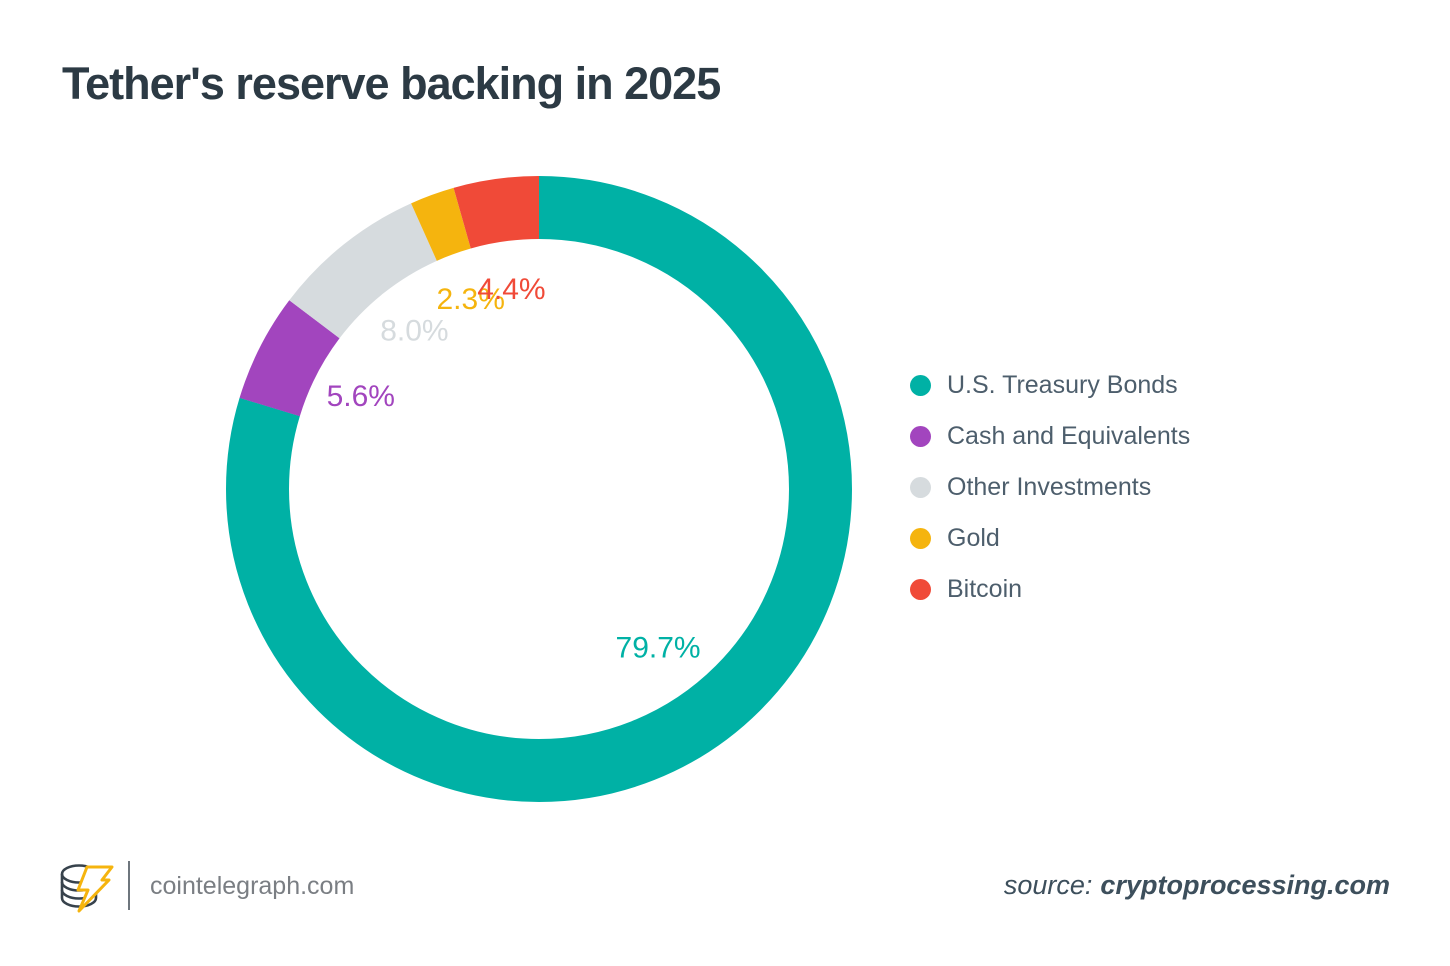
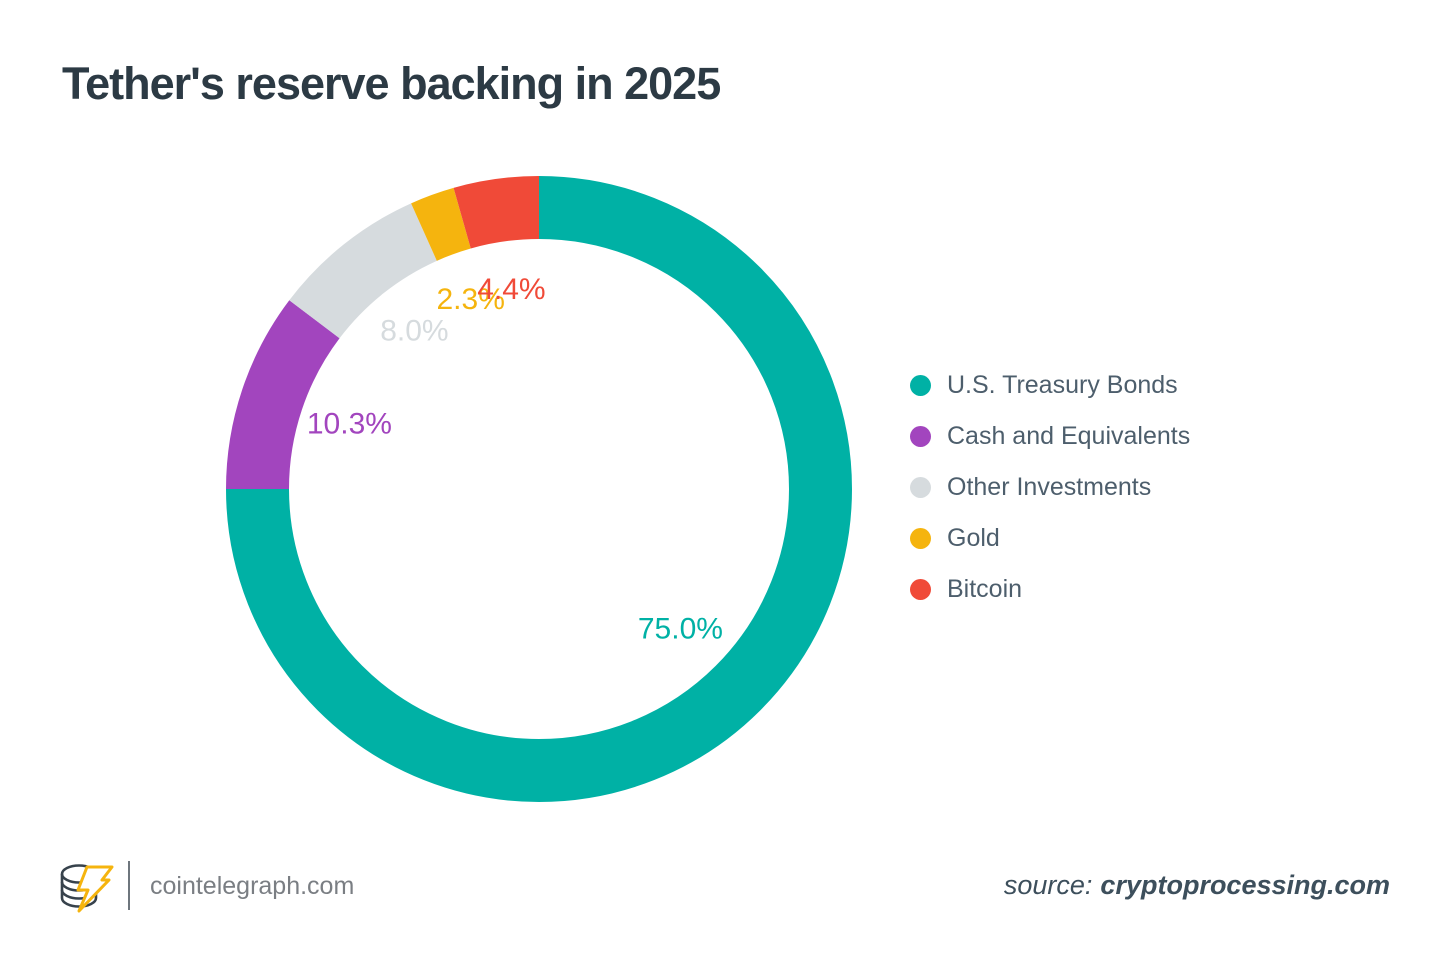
U.S. Treasury Bonds: 79.7% -> 75.0%
Cash and Equivalents: 5.6% -> 10.3%
